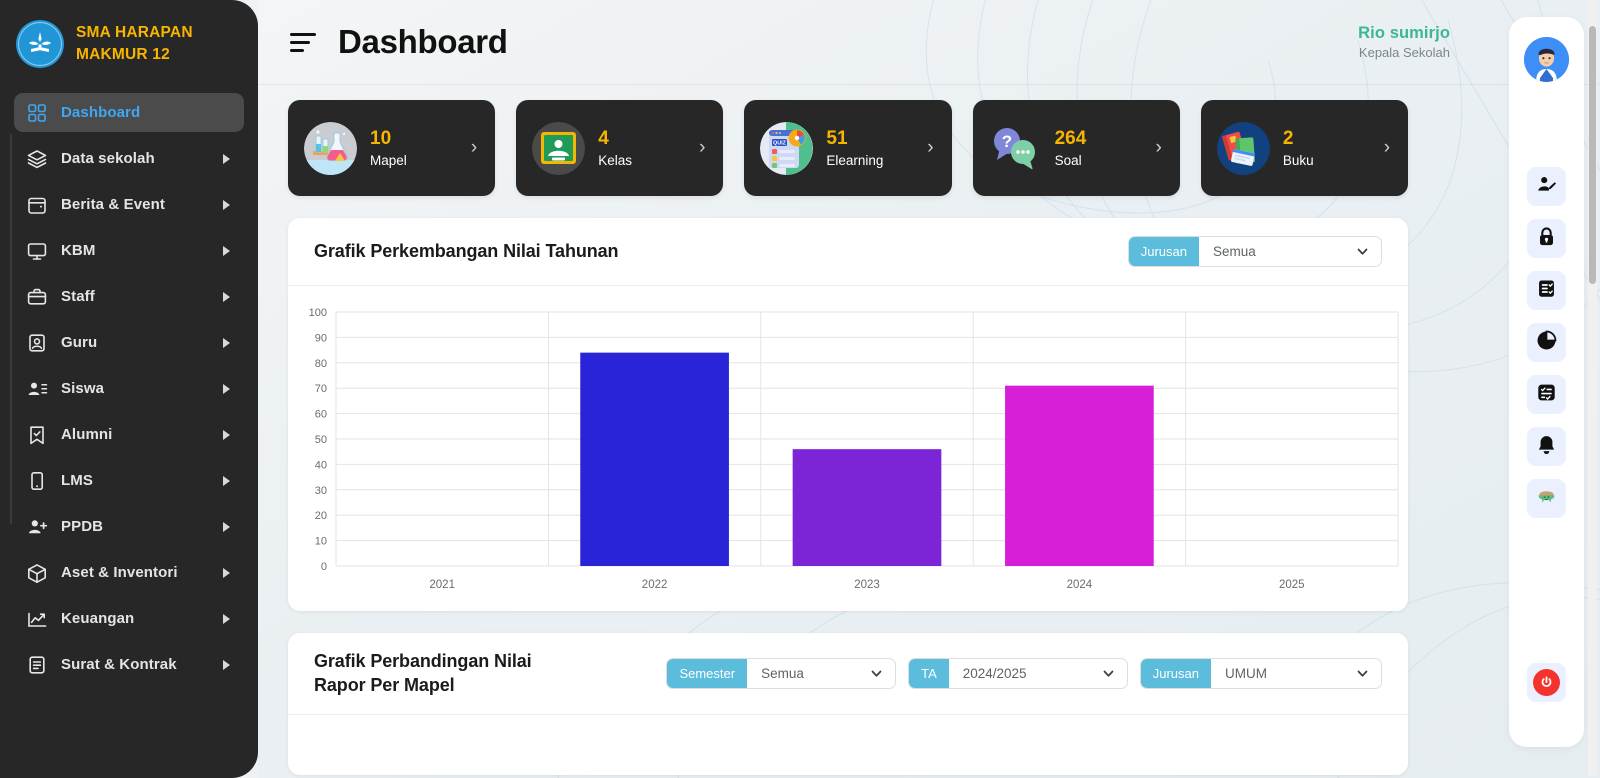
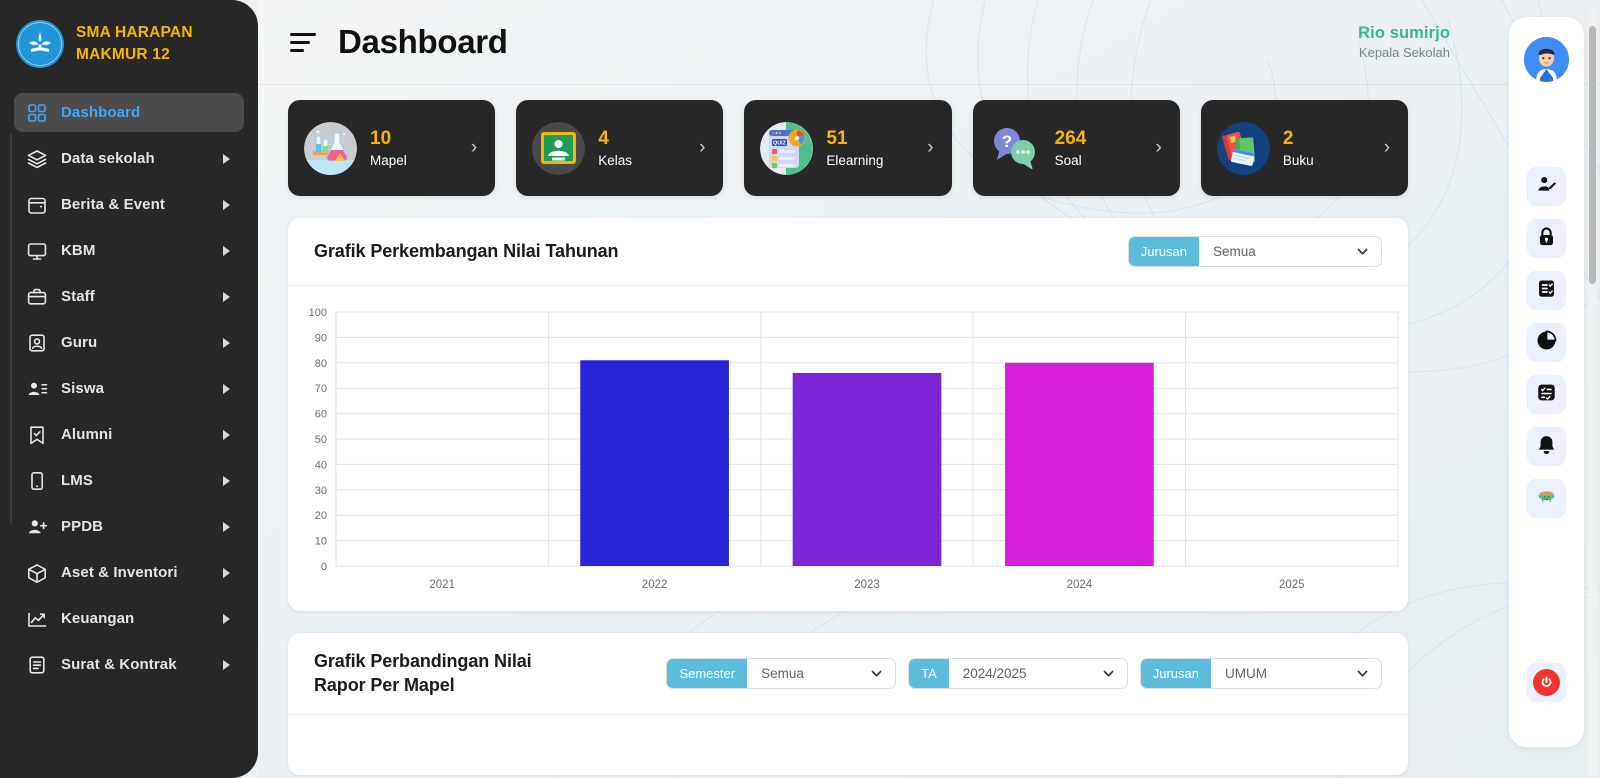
2022: 84 -> 81
2023: 46 -> 76
2024: 71 -> 80
